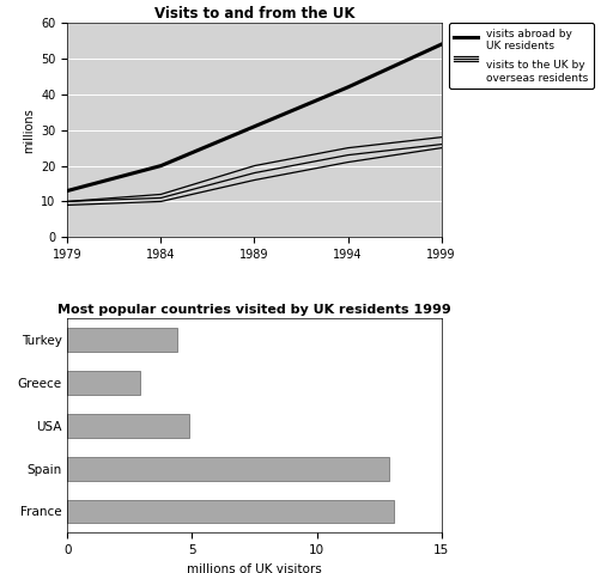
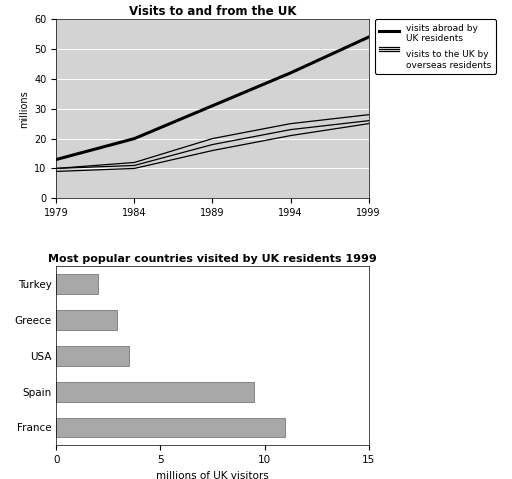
Most popular countries visited by UK residents 1999/Turkey: 4.4 -> 2.0
Most popular countries visited by UK residents 1999/USA: 4.9 -> 3.5
Most popular countries visited by UK residents 1999/Spain: 12.9 -> 9.5
Most popular countries visited by UK residents 1999/France: 13.1 -> 11.0
